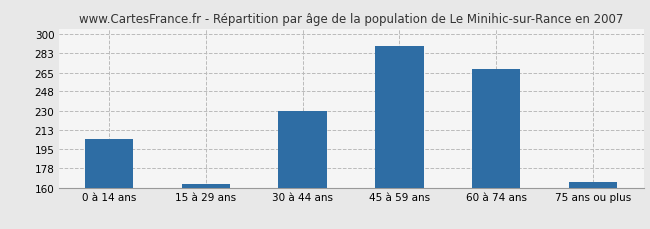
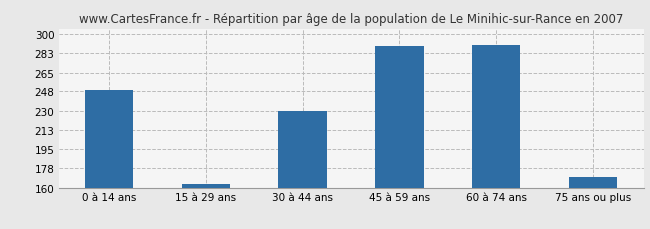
0 à 14 ans: 204 -> 249
60 à 74 ans: 268 -> 290
75 ans ou plus: 165 -> 170
